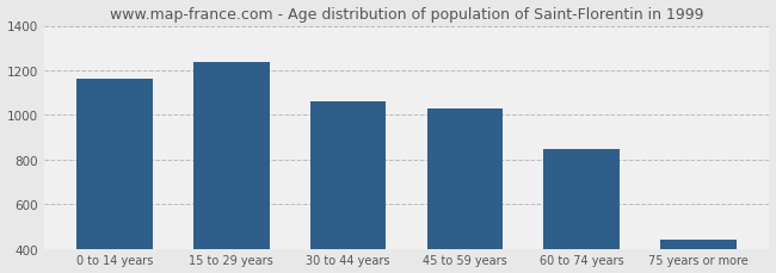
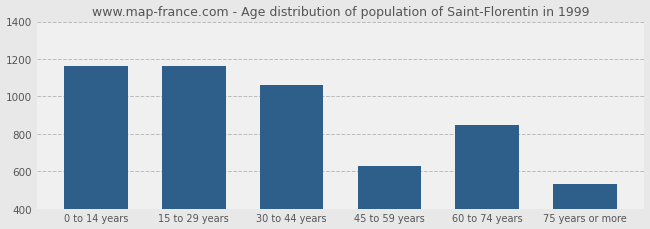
15 to 29 years: 1240 -> 1160
45 to 59 years: 1030 -> 630
75 years or more: 440 -> 530
